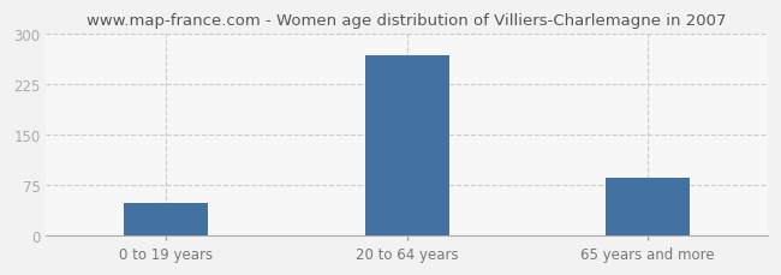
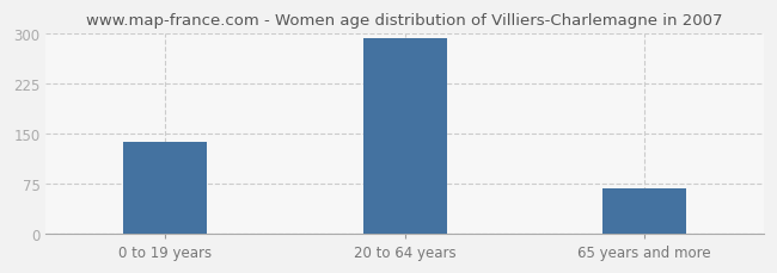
0 to 19 years: 48 -> 138
20 to 64 years: 268 -> 293
65 years and more: 86 -> 68
